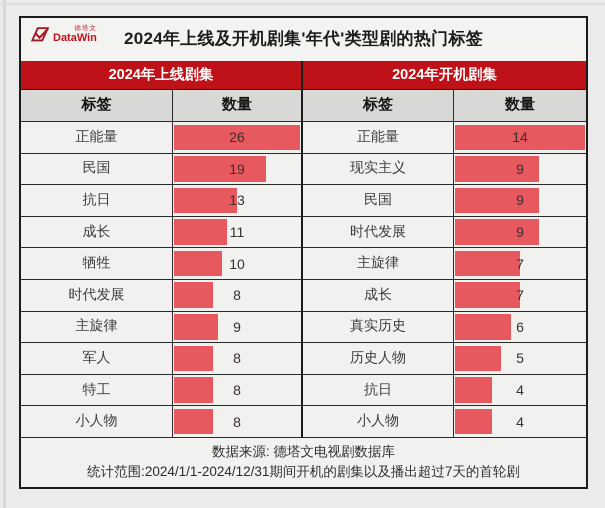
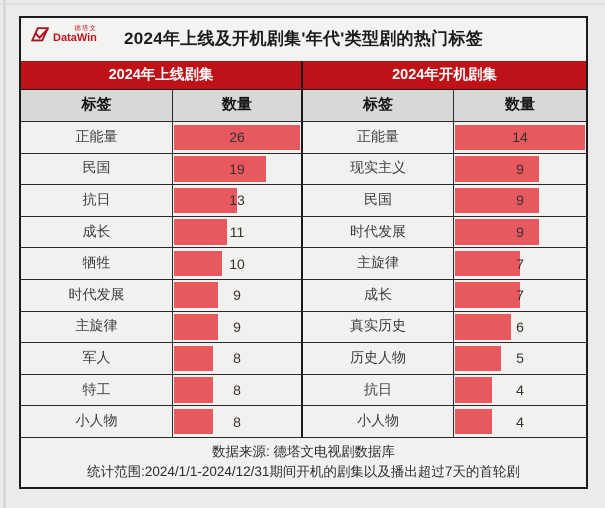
2024年上线剧集/时代发展: 8 -> 9
